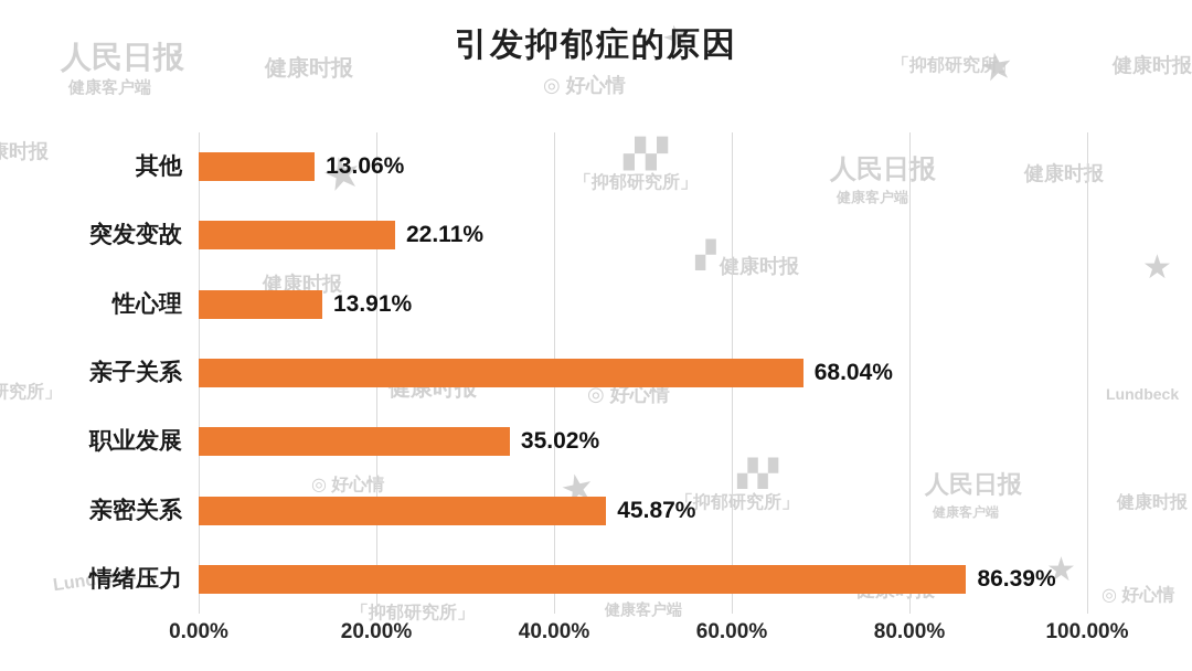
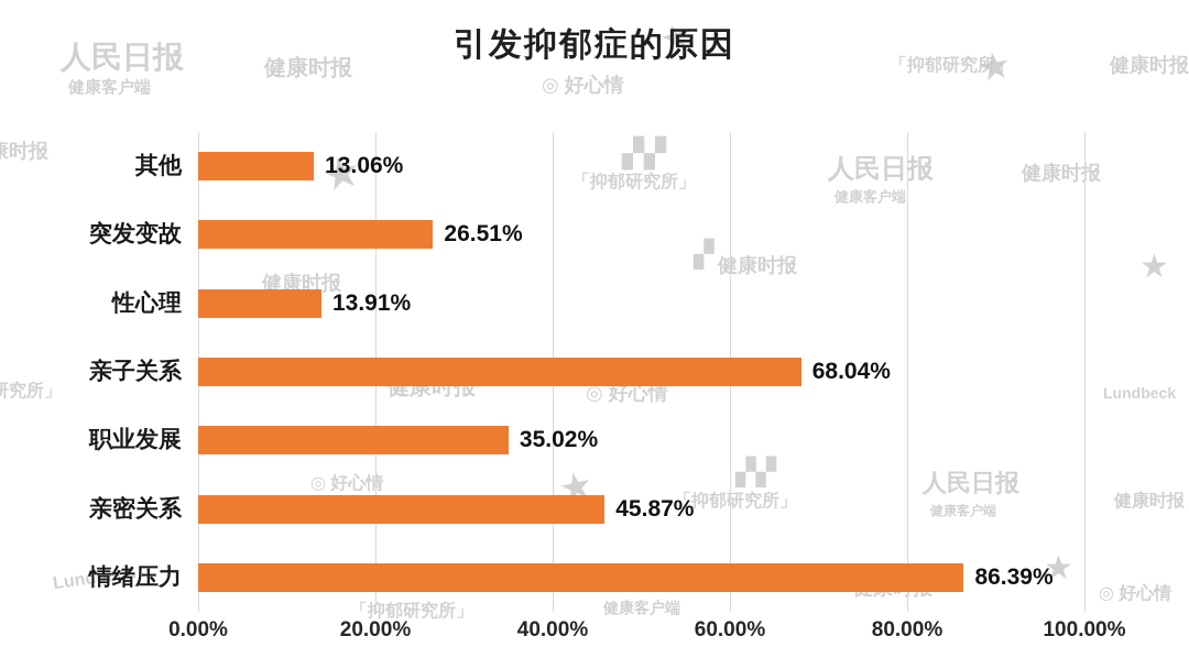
突发变故: 22.11% -> 26.51%
